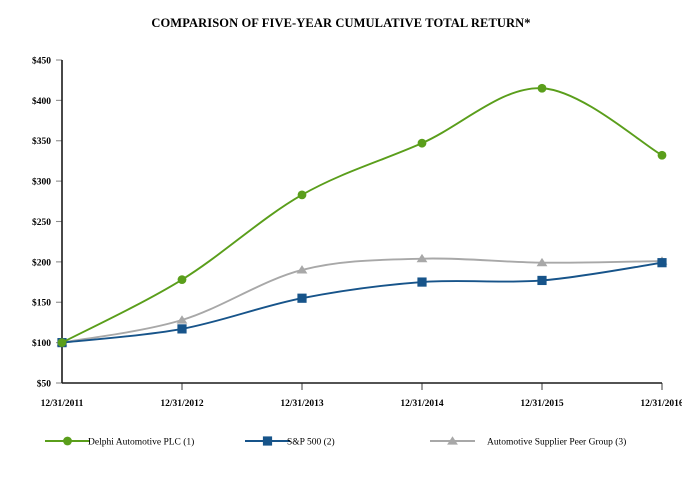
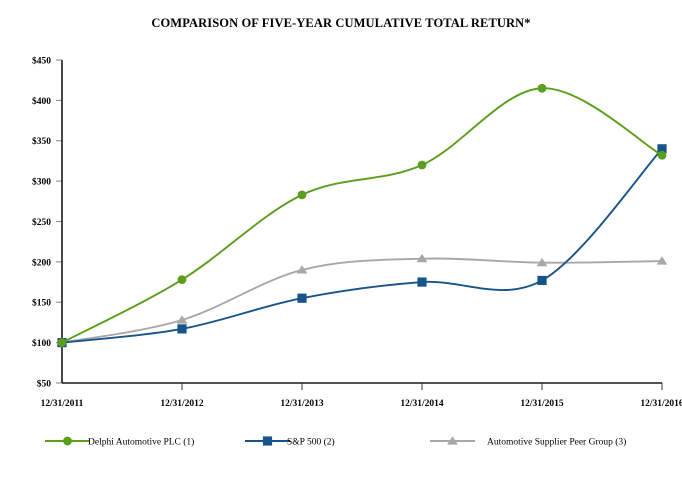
Delphi Automotive PLC (1)/12/31/2014: $350 -> $320
S&P 500 (2)/12/31/2016: $200 -> $340
